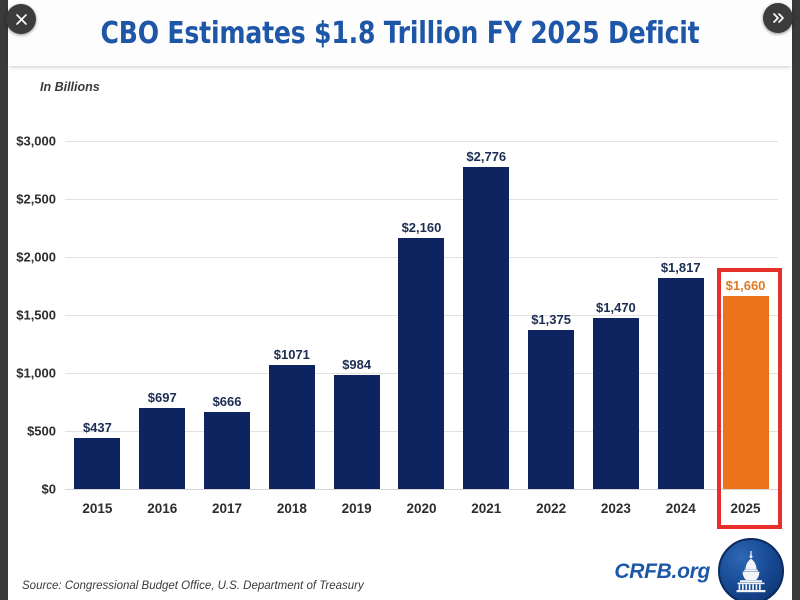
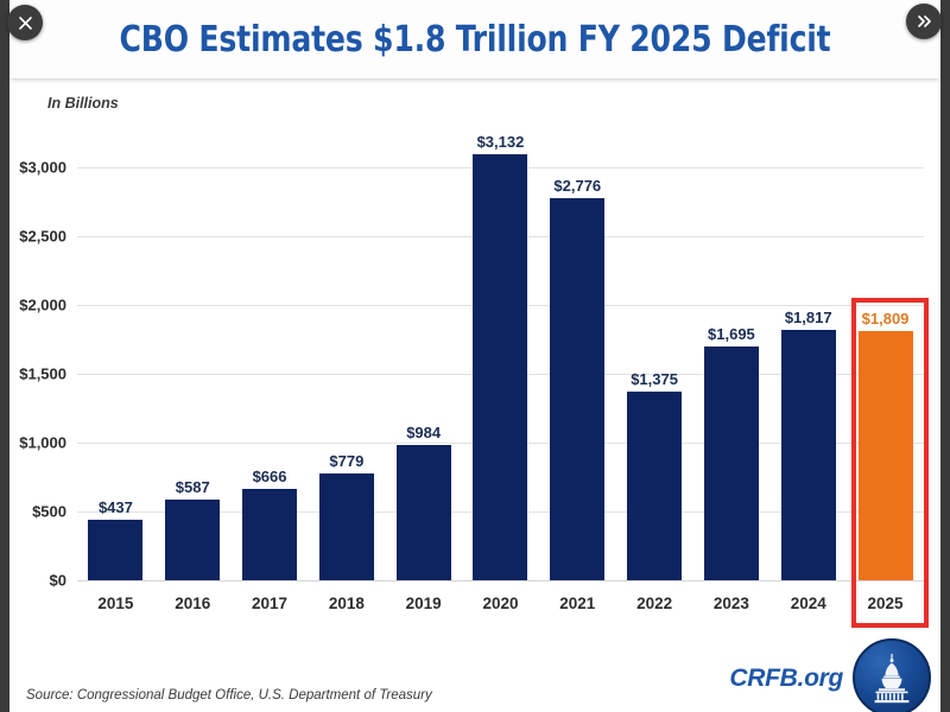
2016: $697 -> $587
2018: $1071 -> $779
2020: $2,160 -> $3,132
2023: $1,470 -> $1,695
2025: $1,660 -> $1,809
